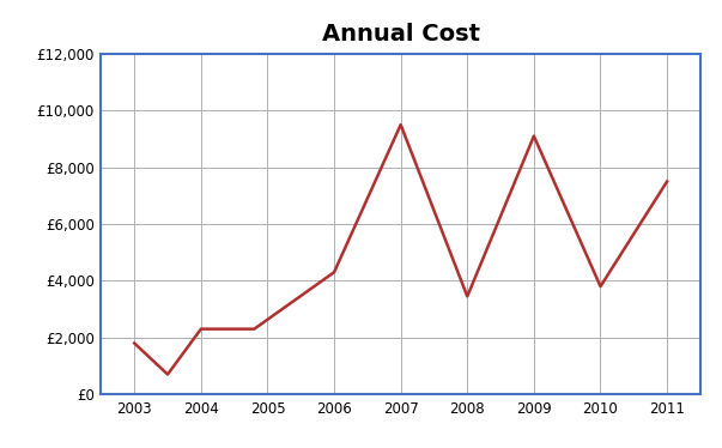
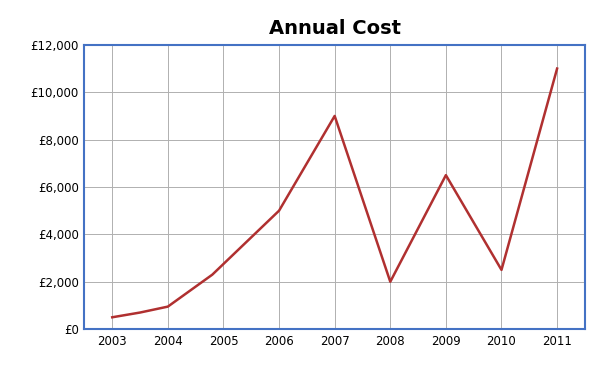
2003: £1,800 -> £500
2004: £2,300 -> £950
2006: £4,300 -> £5,000
2007: £9,500 -> £9,000
2008: £3,450 -> £2,000
2009: £9,100 -> £6,500
2010: £3,800 -> £2,500
2011: £7,500 -> £11,000
